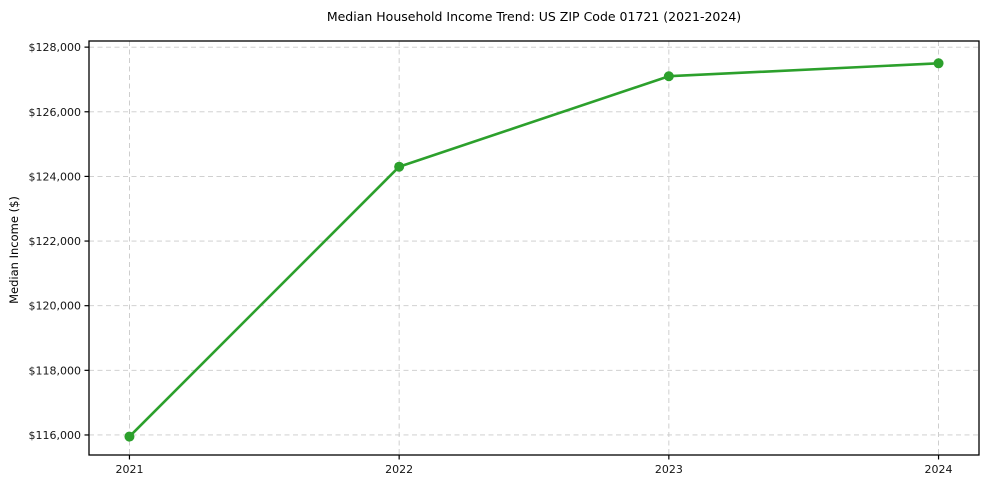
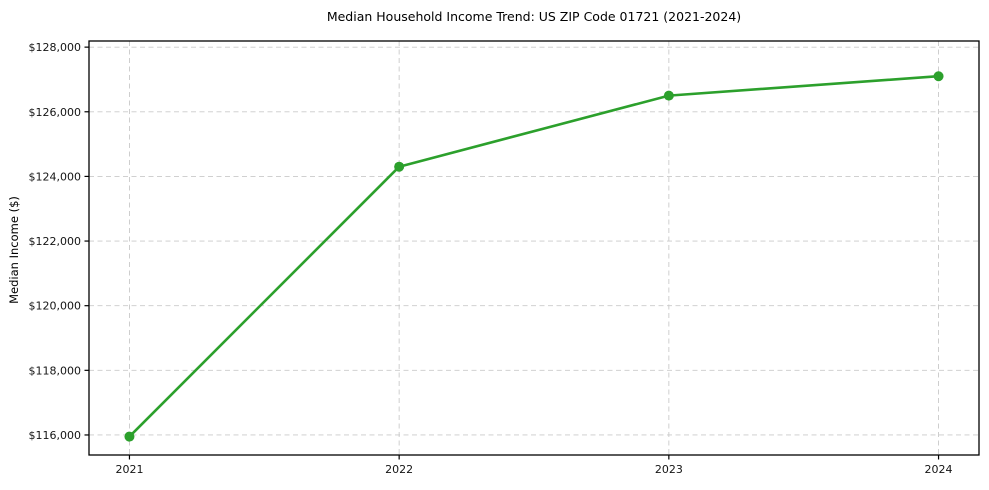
2023: $127100 -> $126500
2024: $127500 -> $127100
